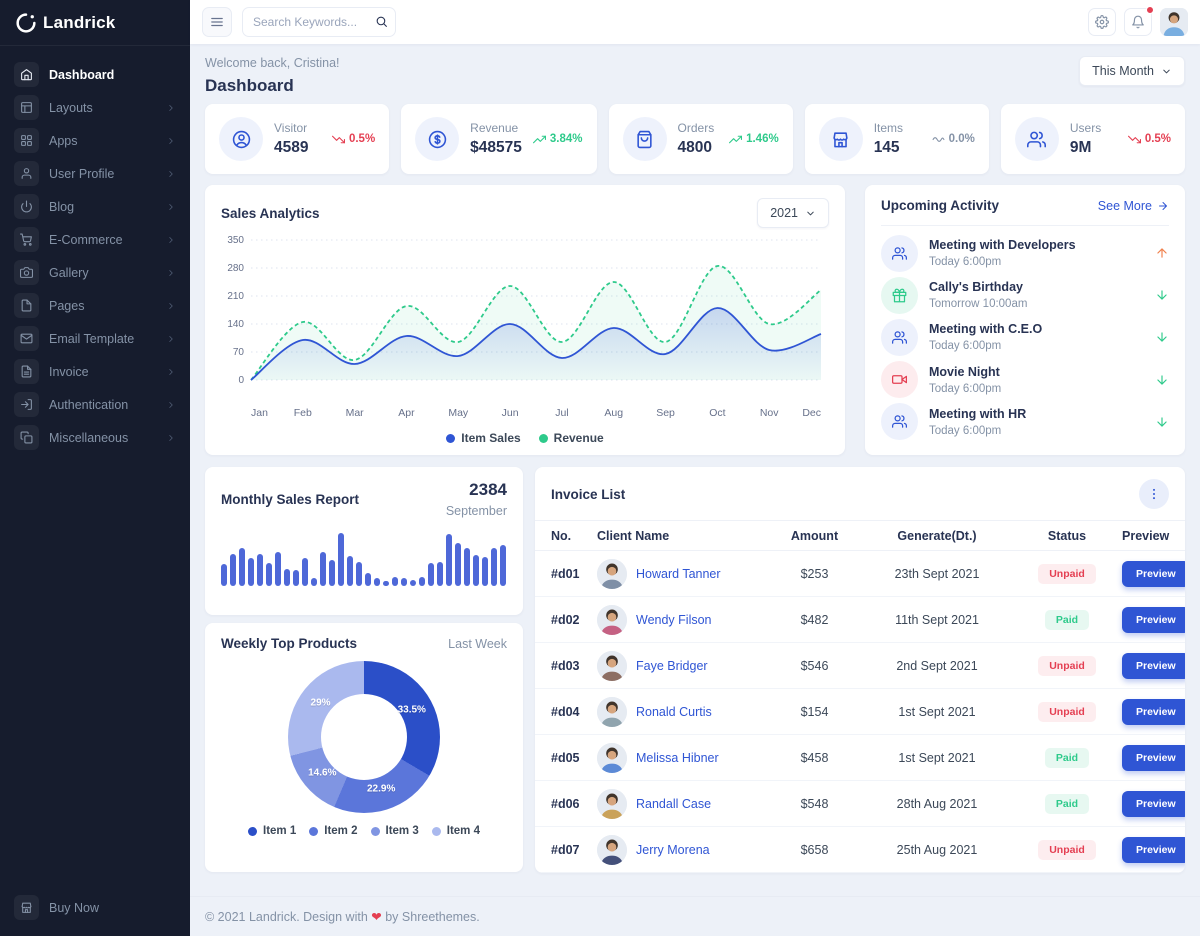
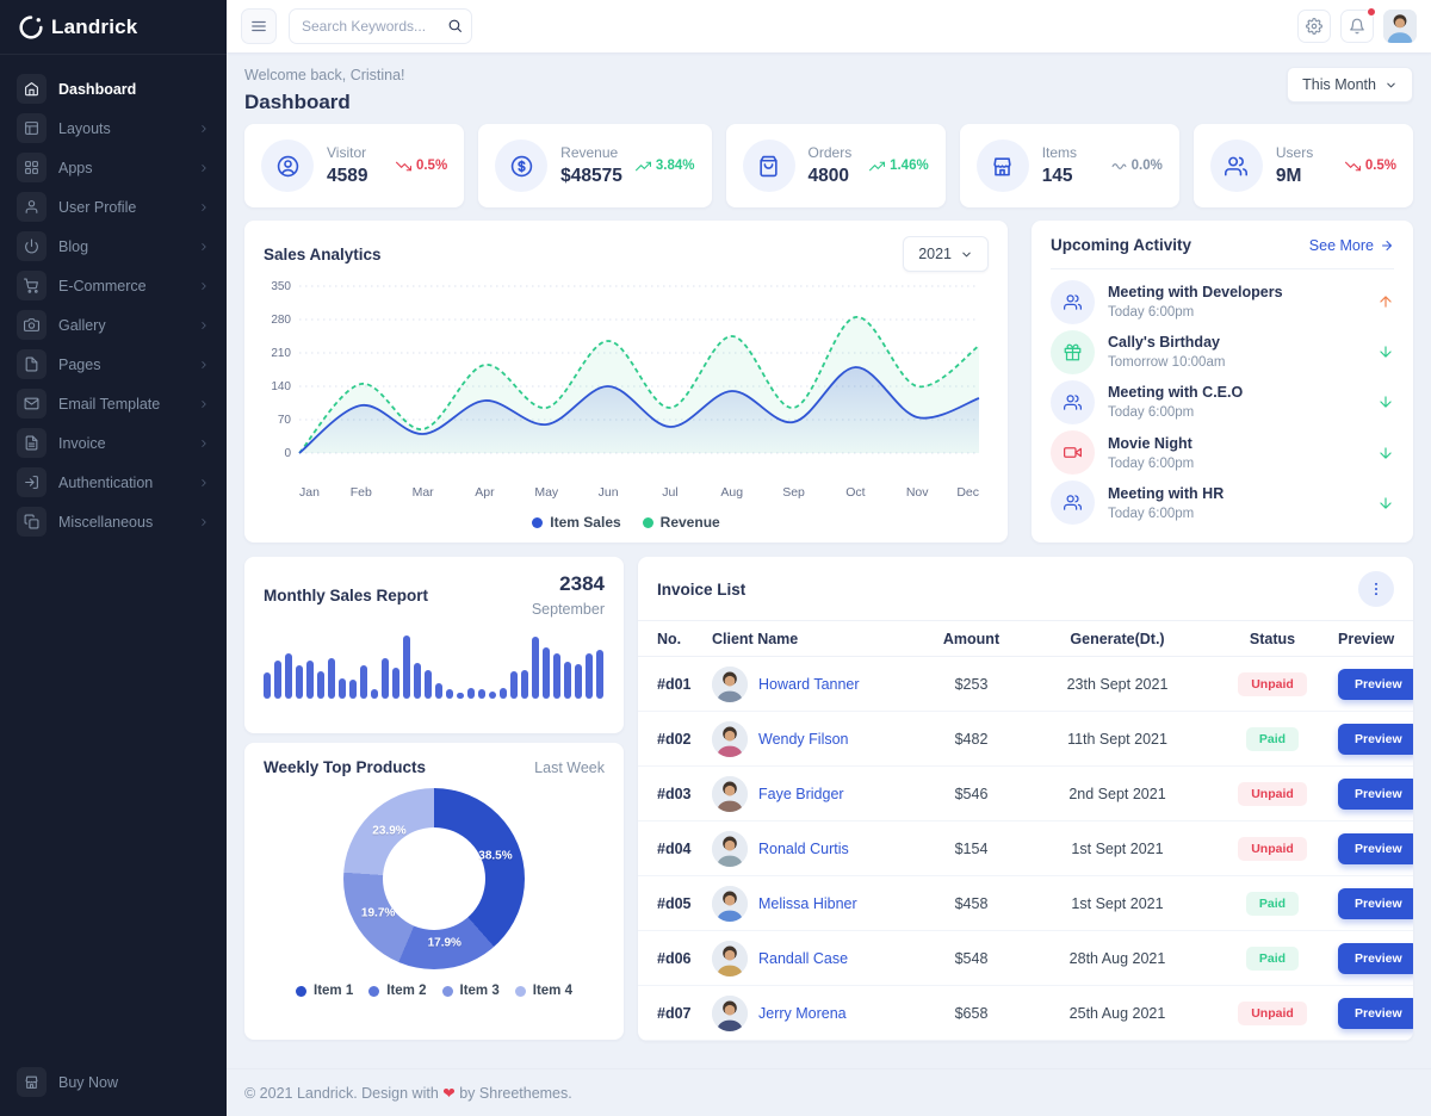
Weekly Top Products/Item 1: 33.5% -> 38.5%
Weekly Top Products/Item 2: 22.9% -> 17.9%
Weekly Top Products/Item 3: 14.6% -> 19.7%
Weekly Top Products/Item 4: 29% -> 23.9%
